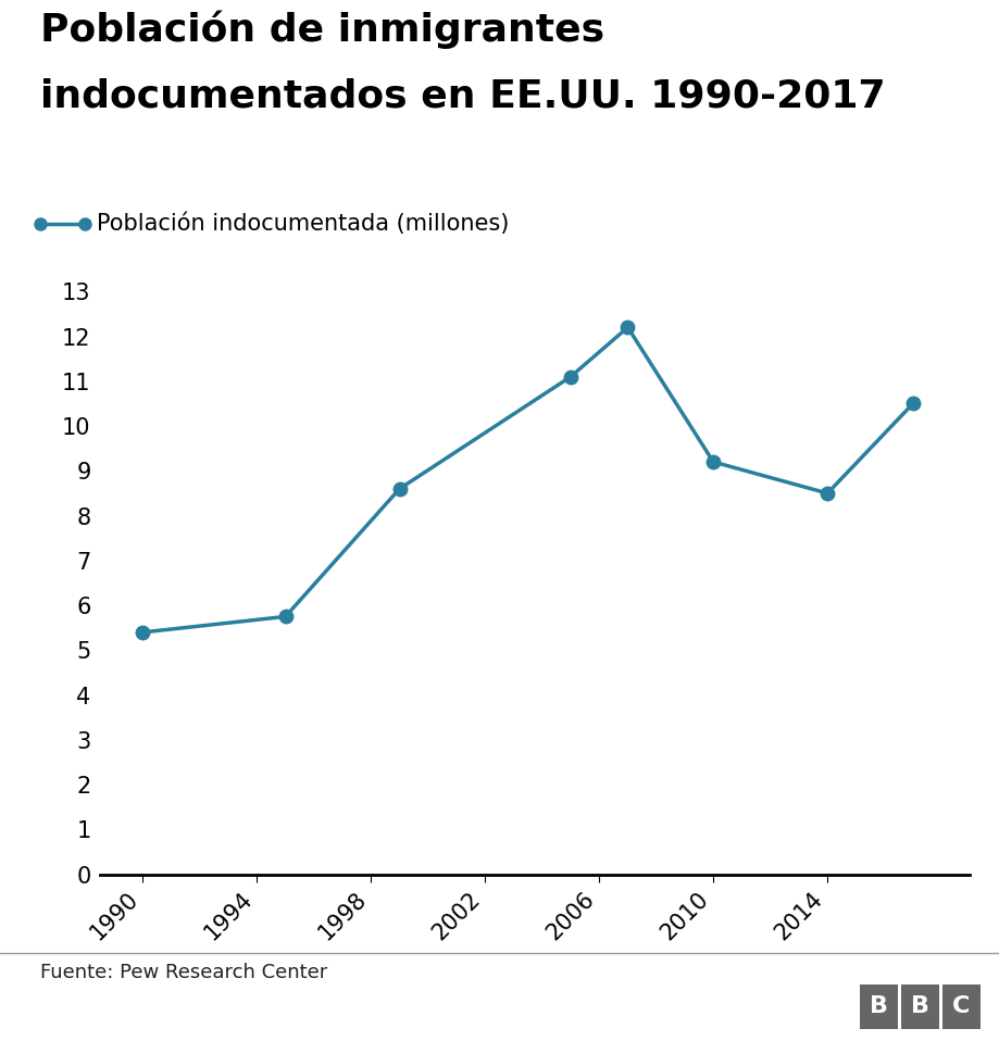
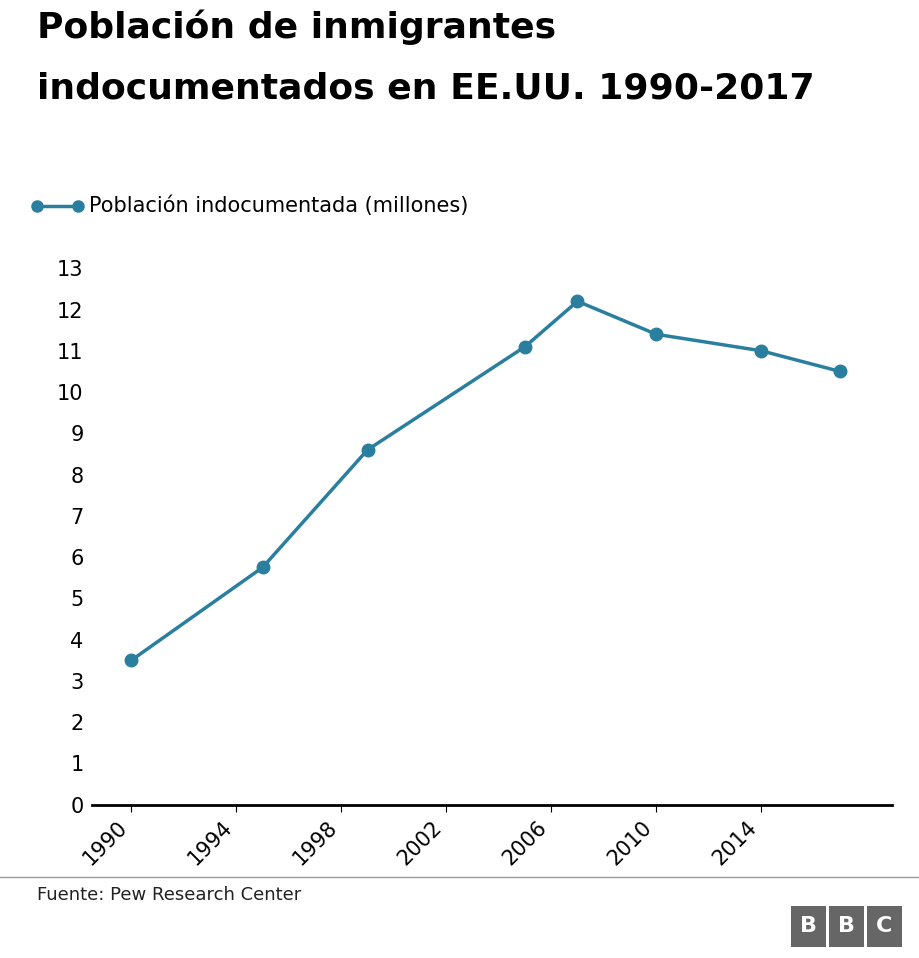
1990: 5.40 -> 3.50
2010: 9.20 -> 11.40
2014: 8.50 -> 11.00
